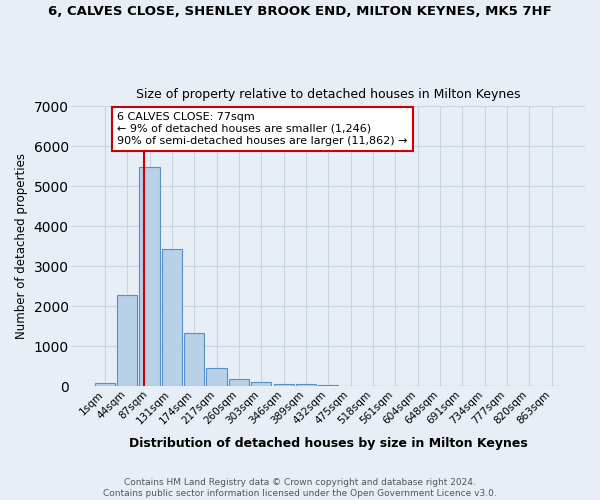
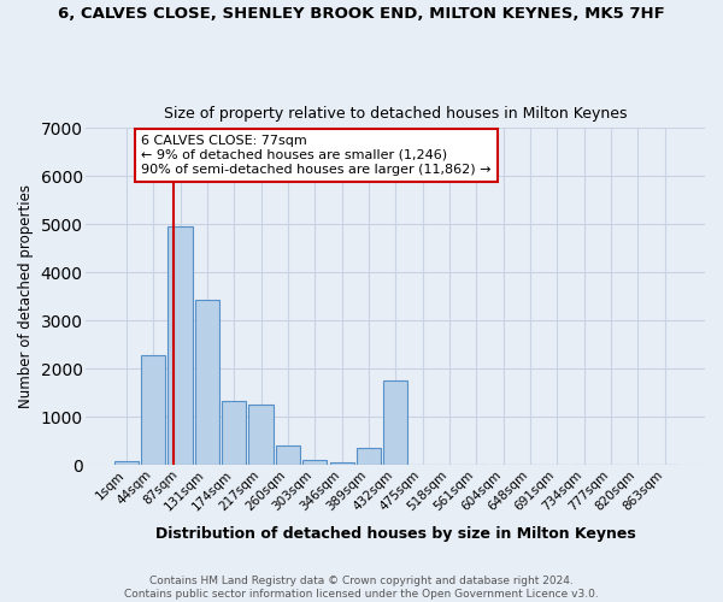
87sqm: 5480 -> 4950
217sqm: 460 -> 1250
260sqm: 180 -> 400
389sqm: 60 -> 350
432sqm: 30 -> 1750
